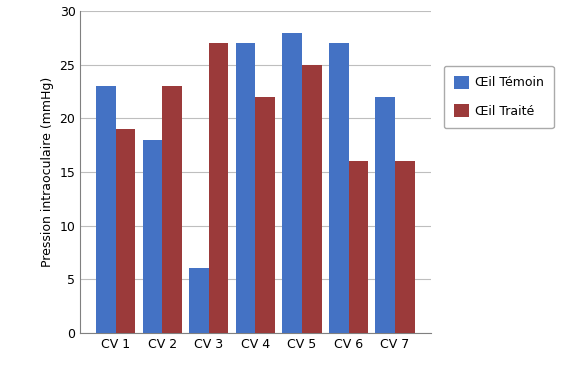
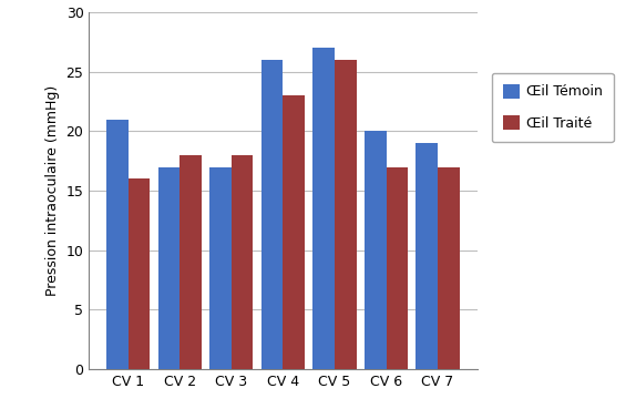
Œil Témoin/CV 1: 23 -> 21
Œil Traité/CV 1: 19 -> 16
Œil Témoin/CV 2: 18 -> 17
Œil Traité/CV 2: 23 -> 18
Œil Témoin/CV 3: 6 -> 17
Œil Traité/CV 3: 27 -> 18
Œil Témoin/CV 4: 27 -> 26
Œil Traité/CV 4: 22 -> 23
Œil Témoin/CV 5: 28 -> 27
Œil Traité/CV 5: 25 -> 26
Œil Témoin/CV 6: 27 -> 20
Œil Traité/CV 6: 16 -> 17
Œil Témoin/CV 7: 22 -> 19
Œil Traité/CV 7: 16 -> 17
